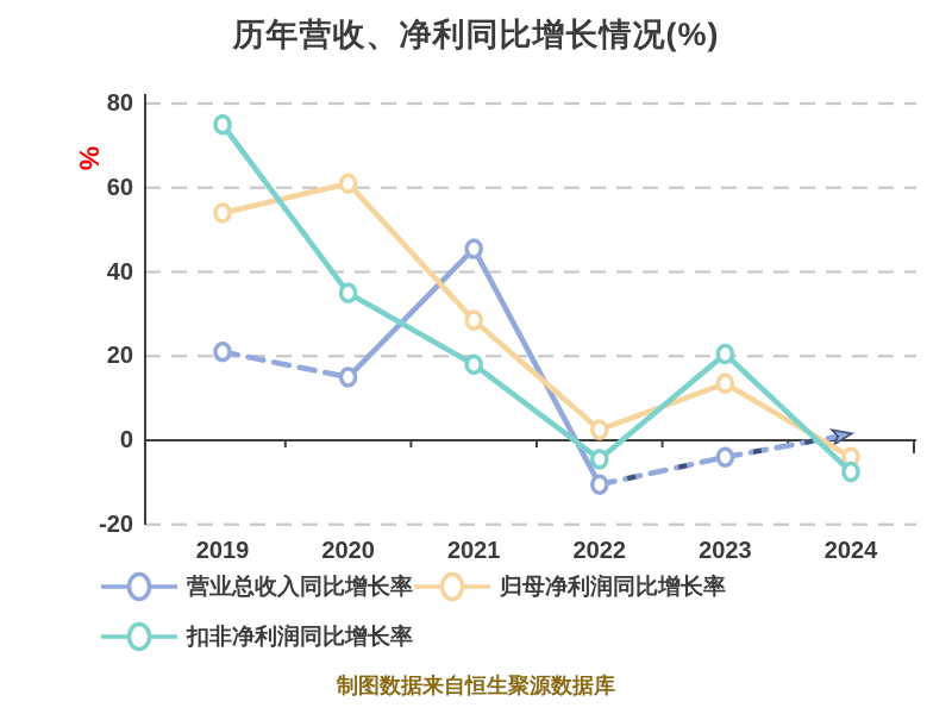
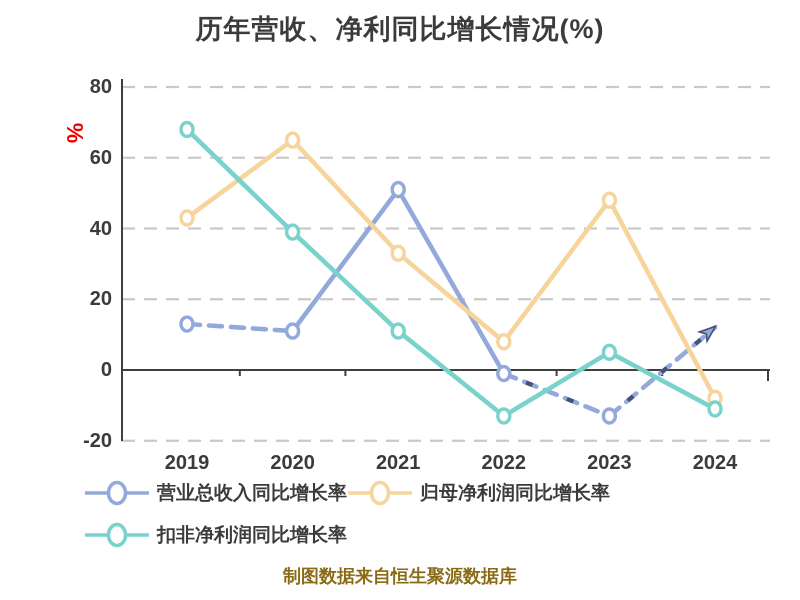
营业总收入同比增长率/2019: 21 -> 13
归母净利润同比增长率/2019: 54 -> 43
扣非净利润同比增长率/2019: 75 -> 68
营业总收入同比增长率/2020: 15 -> 11
归母净利润同比增长率/2020: 61 -> 65
扣非净利润同比增长率/2020: 35 -> 39
营业总收入同比增长率/2021: 46 -> 51
归母净利润同比增长率/2021: 28 -> 33
扣非净利润同比增长率/2021: 18 -> 11
营业总收入同比增长率/2022: -10 -> -1
归母净利润同比增长率/2022: 2 -> 8
扣非净利润同比增长率/2022: -4 -> -13
营业总收入同比增长率/2023: -4 -> -13
归母净利润同比增长率/2023: 14 -> 48
扣非净利润同比增长率/2023: 20 -> 5
营业总收入同比增长率/2024: 2 -> 12
归母净利润同比增长率/2024: -4 -> -8
扣非净利润同比增长率/2024: -8 -> -11
